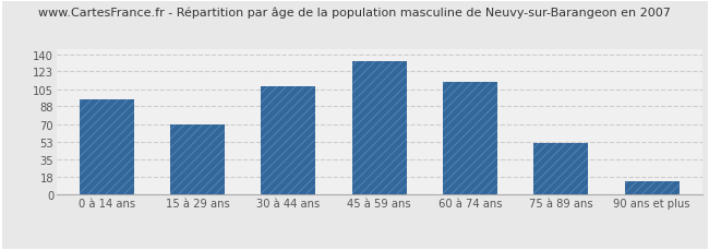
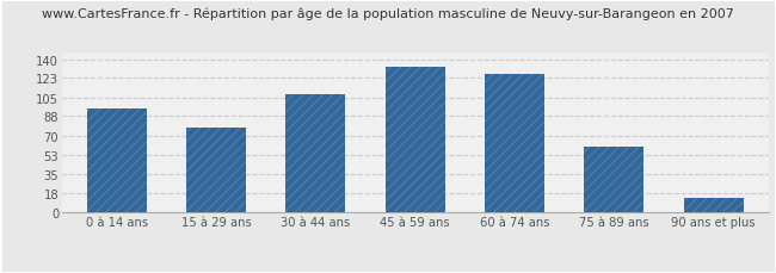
15 à 29 ans: 70 -> 78
60 à 74 ans: 112 -> 126
75 à 89 ans: 52 -> 60
